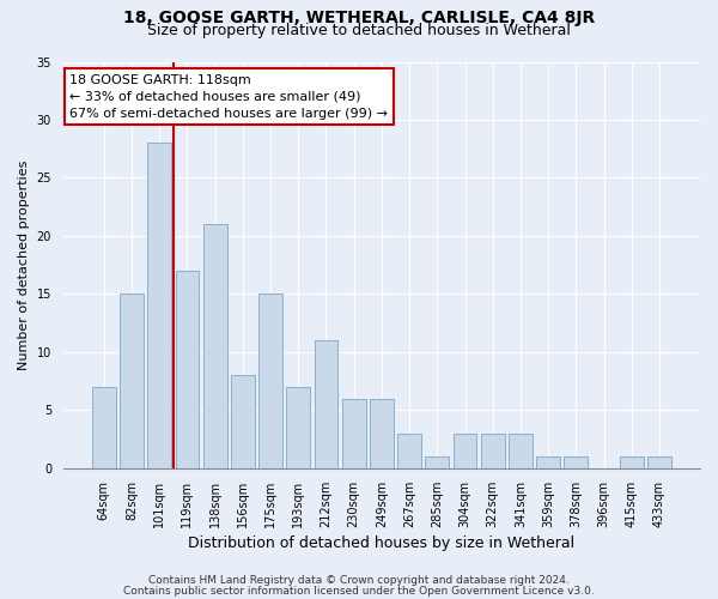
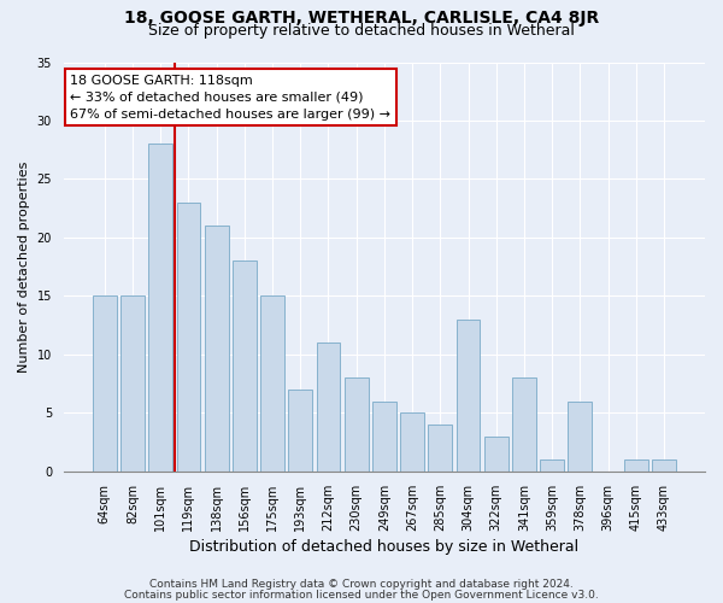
64sqm: 7 -> 15
119sqm: 17 -> 23
156sqm: 8 -> 18
230sqm: 6 -> 8
267sqm: 3 -> 5
285sqm: 1 -> 4
304sqm: 3 -> 13
341sqm: 3 -> 8
378sqm: 1 -> 6
